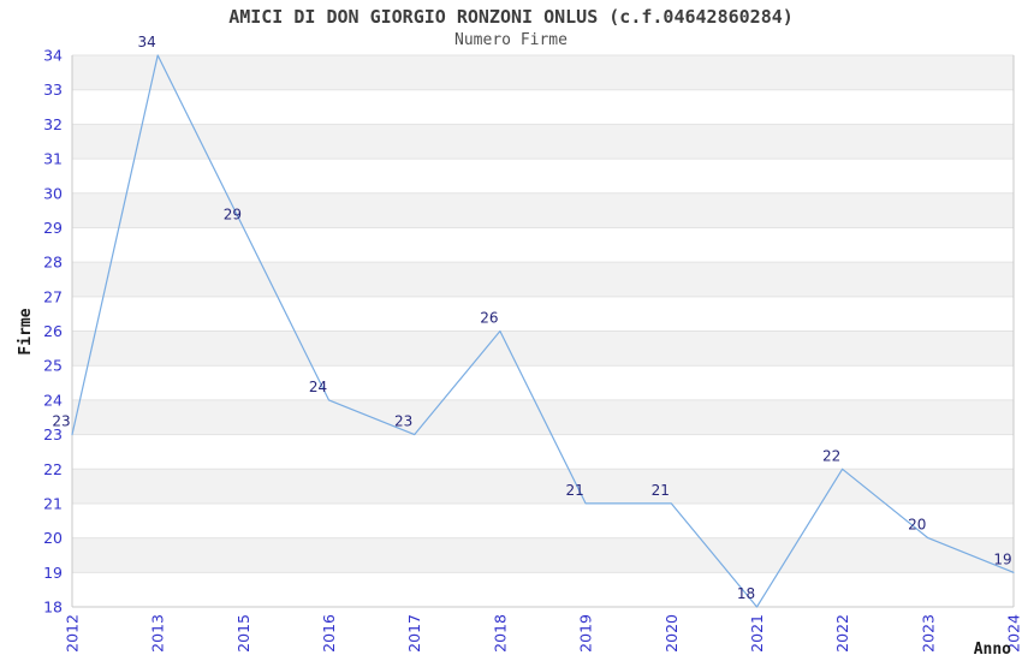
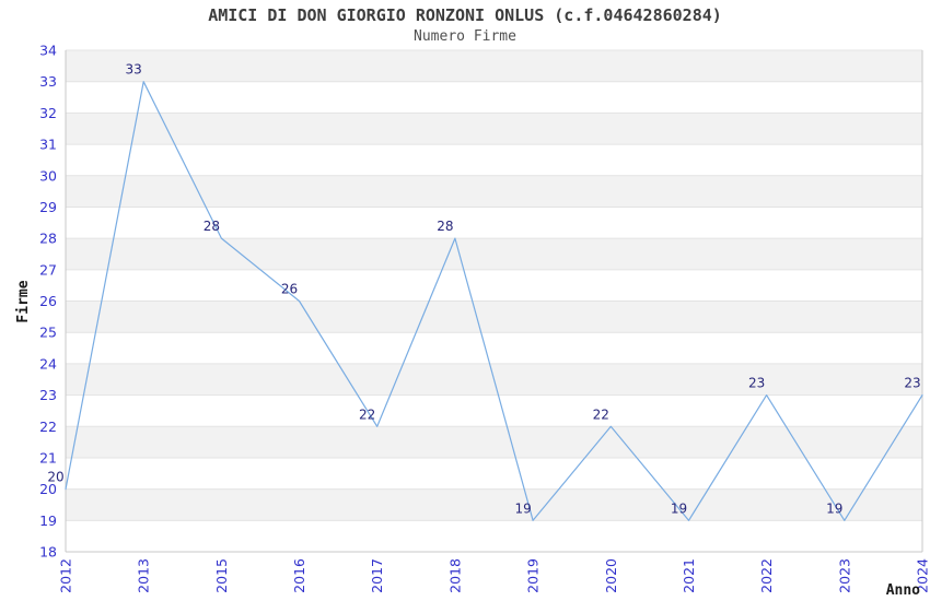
2012: 23 -> 20
2013: 34 -> 33
2015: 29 -> 28
2016: 24 -> 26
2017: 23 -> 22
2018: 26 -> 28
2019: 21 -> 19
2020: 21 -> 22
2021: 18 -> 19
2022: 22 -> 23
2023: 20 -> 19
2024: 19 -> 23
